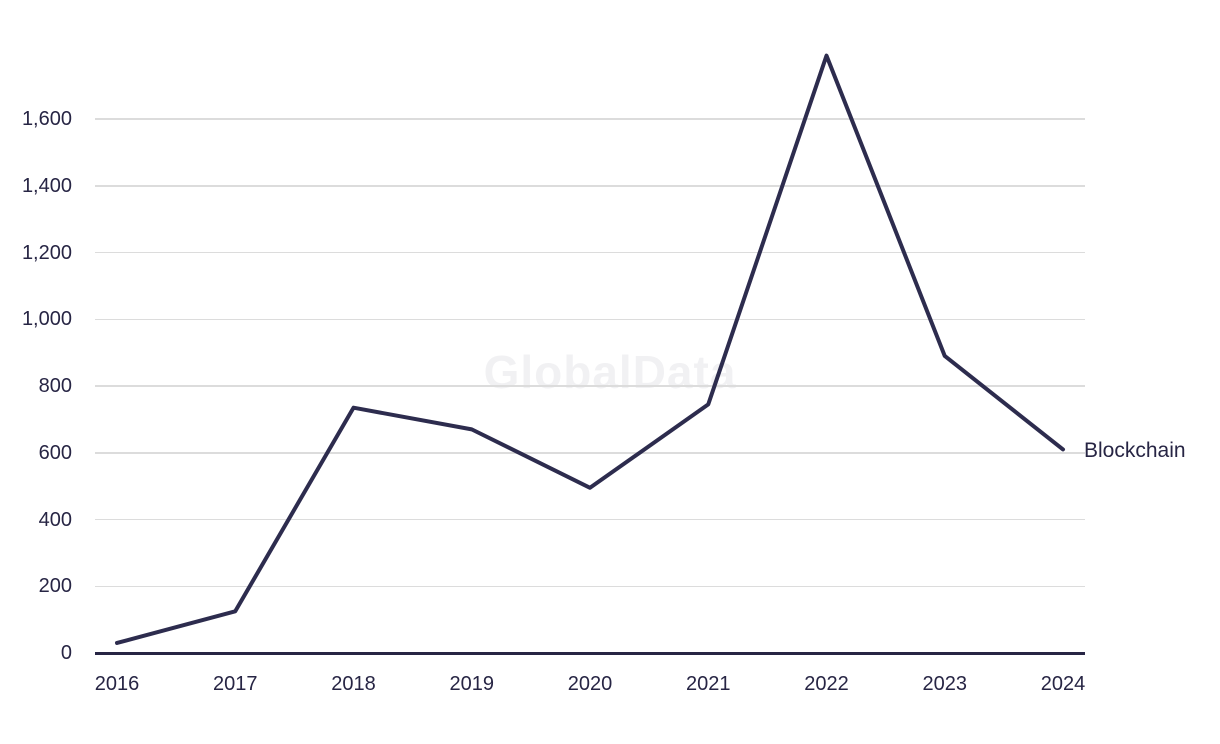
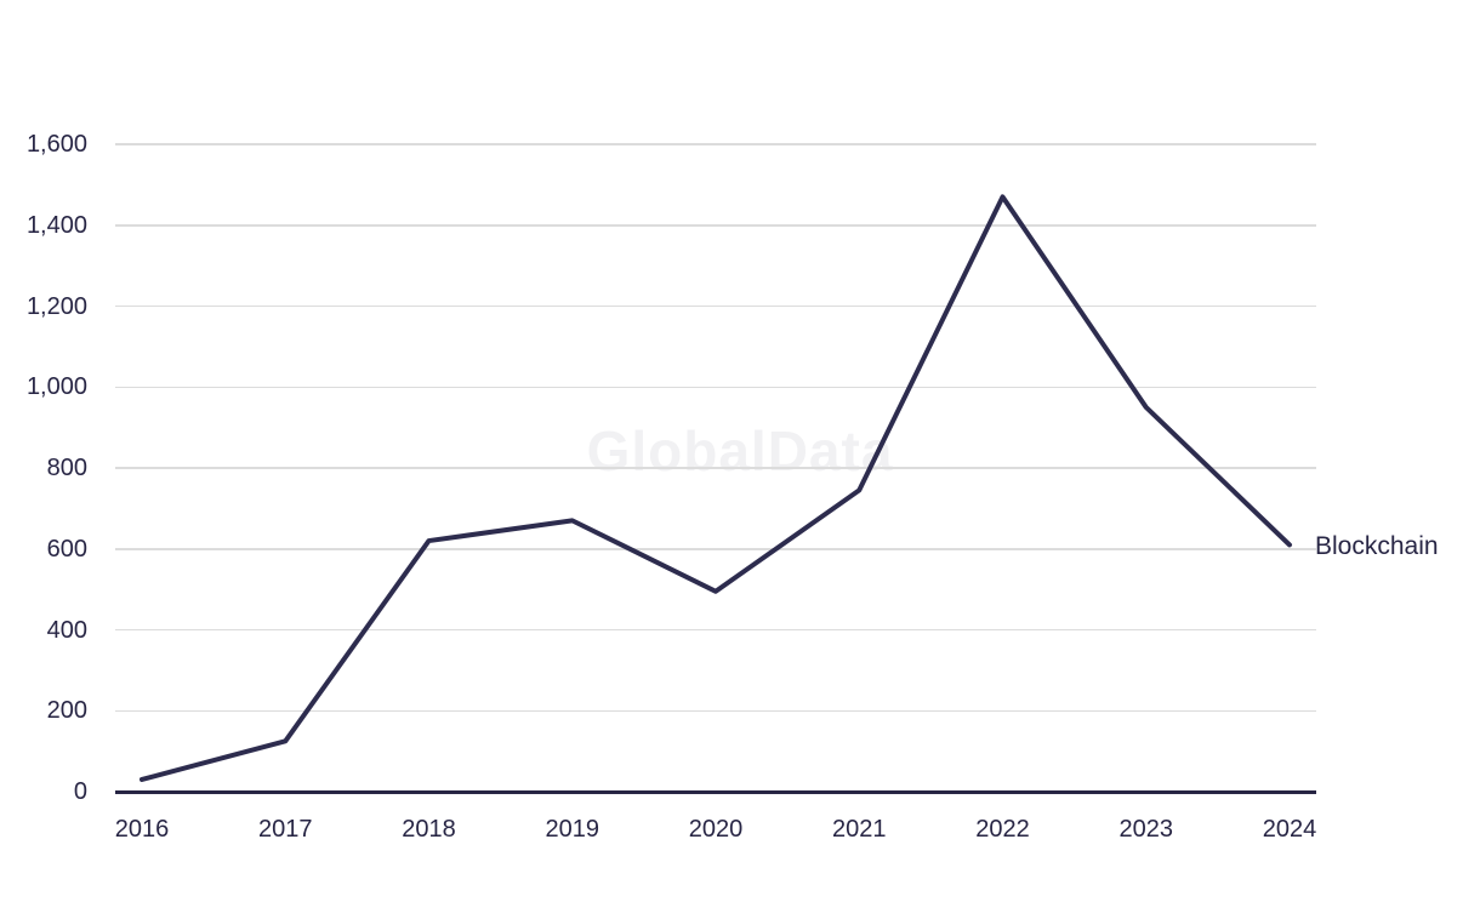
2018: 740 -> 620
2022: 1790 -> 1470
2023: 890 -> 950
